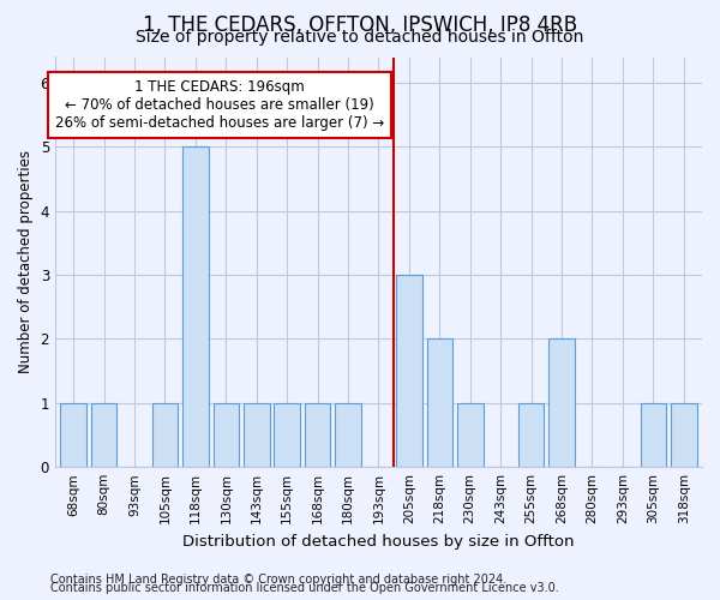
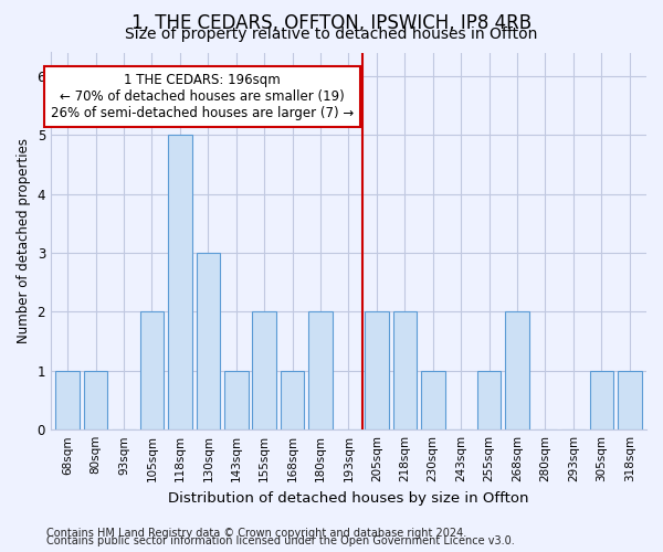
105sqm: 1 -> 2
130sqm: 1 -> 3
155sqm: 1 -> 2
180sqm: 1 -> 2
205sqm: 3 -> 2
